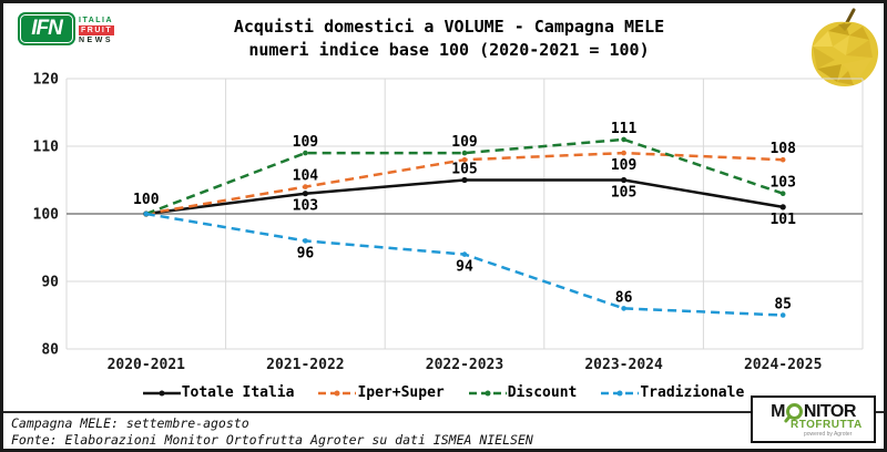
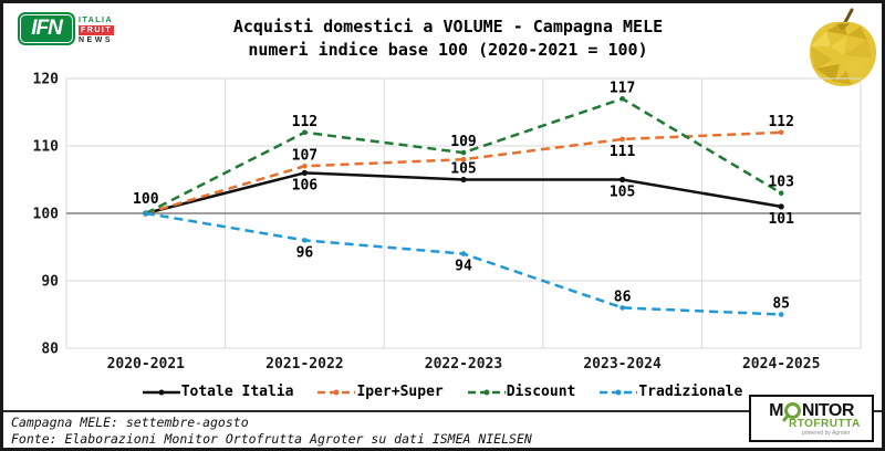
Totale Italia/2021-2022: 103 -> 106
Iper+Super/2021-2022: 104 -> 107
Discount/2021-2022: 109 -> 112
Iper+Super/2023-2024: 109 -> 111
Discount/2023-2024: 111 -> 117
Iper+Super/2024-2025: 108 -> 112
